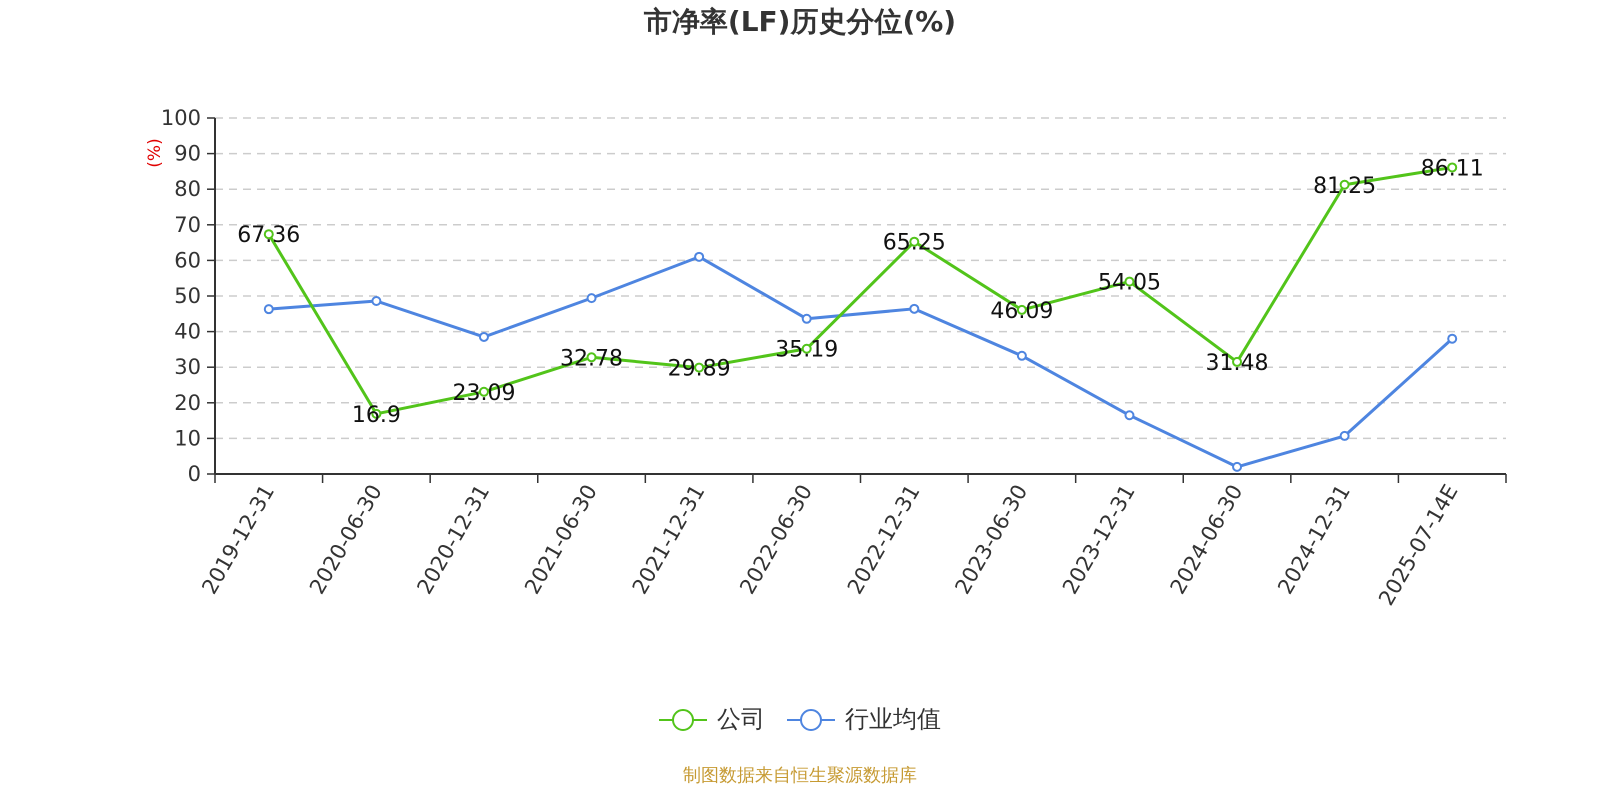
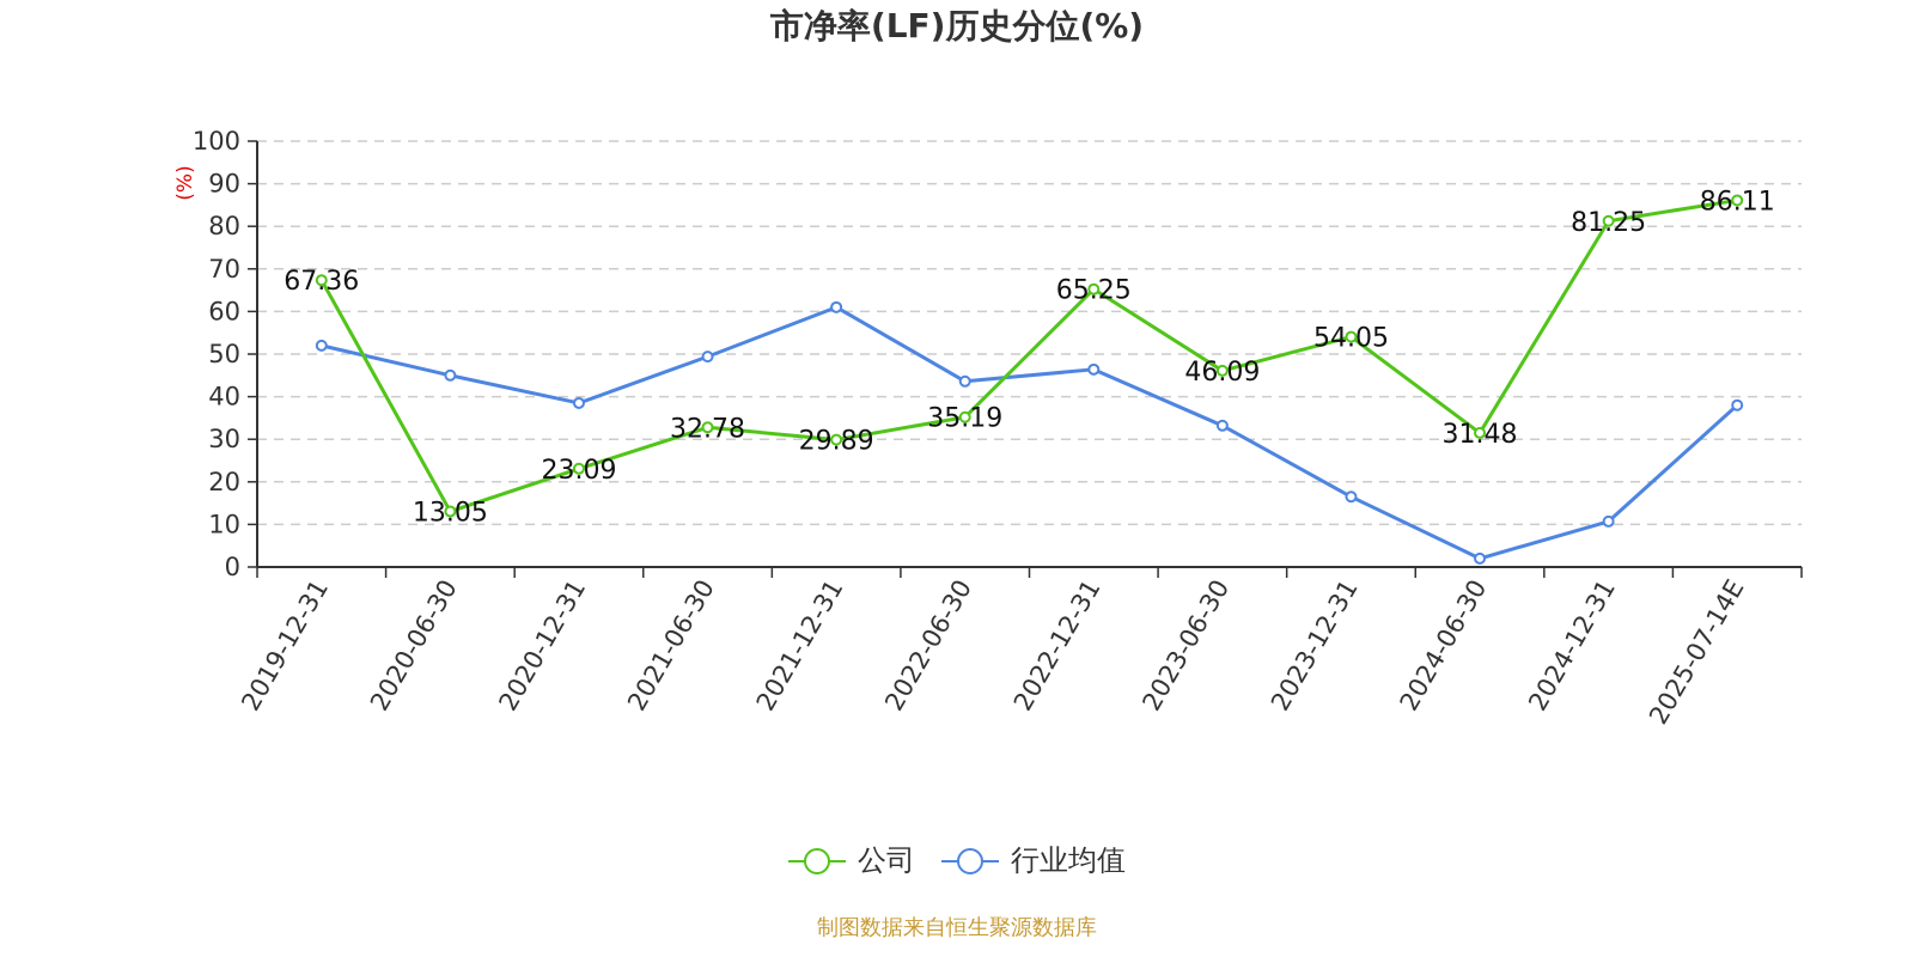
行业均值/2019-12-31: 46 -> 52
公司/2020-06-30: 16.9 -> 13.05
行业均值/2020-06-30: 49 -> 45
